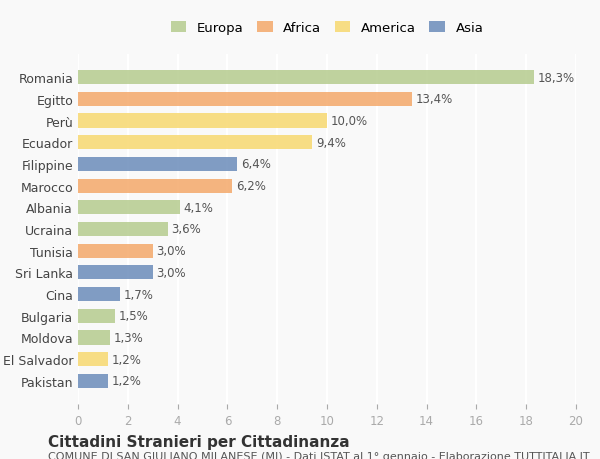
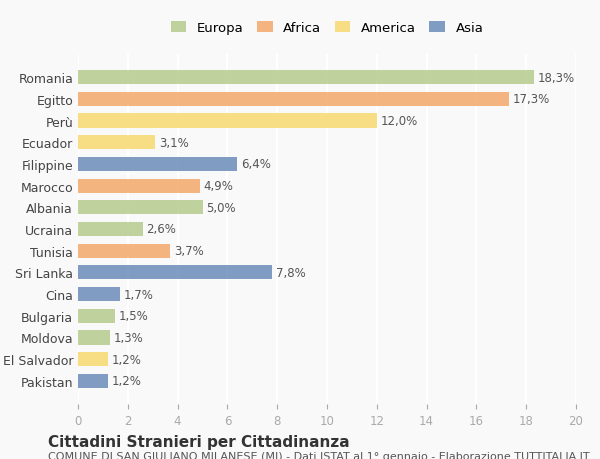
Egitto: 13,4% -> 17,3%
Perù: 10,0% -> 12,0%
Ecuador: 9,4% -> 3,1%
Marocco: 6,2% -> 4,9%
Albania: 4,1% -> 5,0%
Ucraina: 3,6% -> 2,6%
Tunisia: 3,0% -> 3,7%
Sri Lanka: 3,0% -> 7,8%
